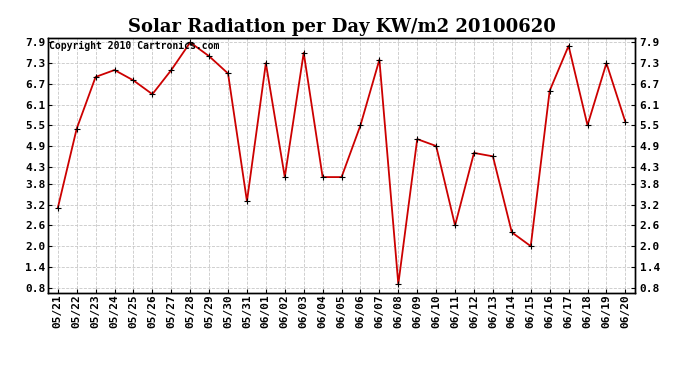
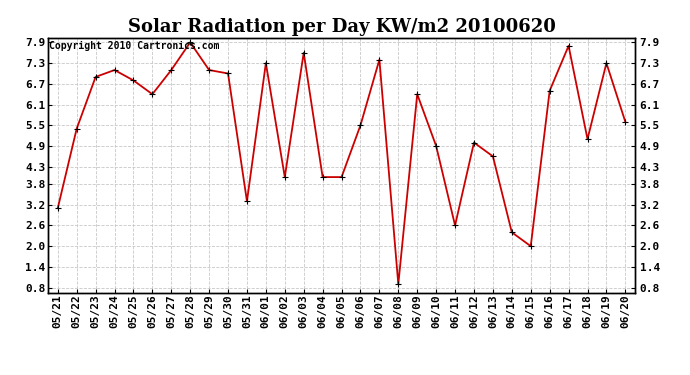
05/29: 7.5 -> 7.1
06/09: 5.1 -> 6.4
06/12: 4.7 -> 5.0
06/18: 5.5 -> 5.1
